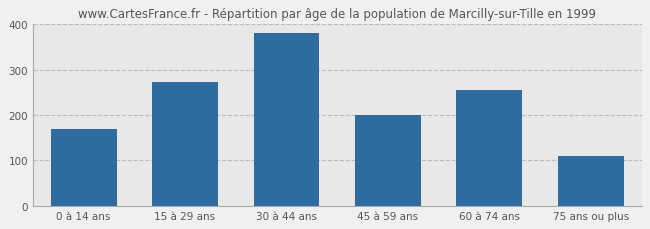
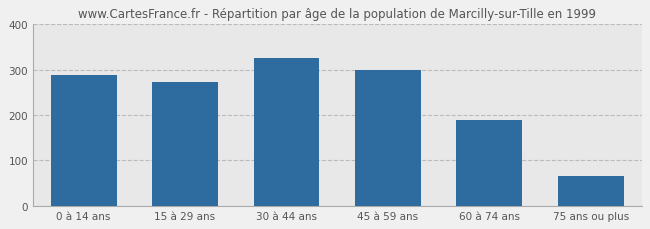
0 à 14 ans: 170 -> 288
30 à 44 ans: 380 -> 326
45 à 59 ans: 200 -> 300
60 à 74 ans: 255 -> 190
75 ans ou plus: 110 -> 65
